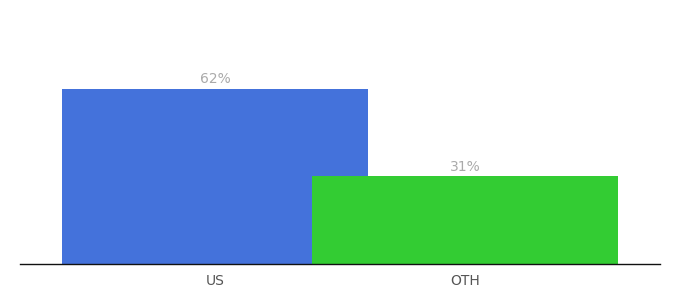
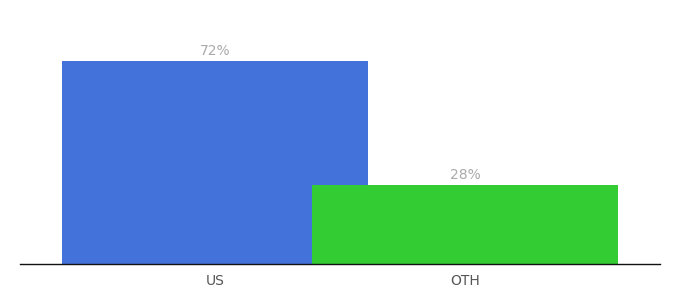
US: 62% -> 72%
OTH: 31% -> 28%
